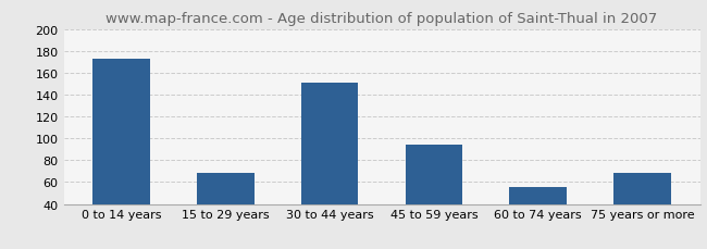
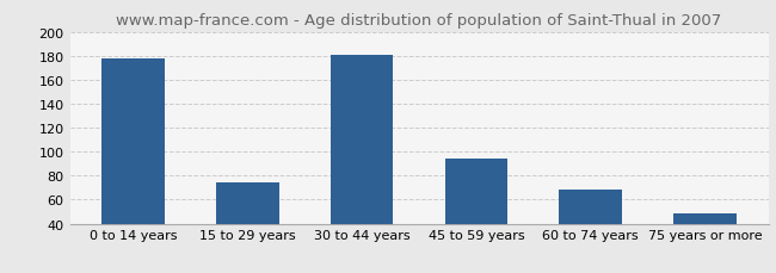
0 to 14 years: 173 -> 178
15 to 29 years: 68 -> 74
30 to 44 years: 151 -> 181
60 to 74 years: 56 -> 68
75 years or more: 68 -> 49
